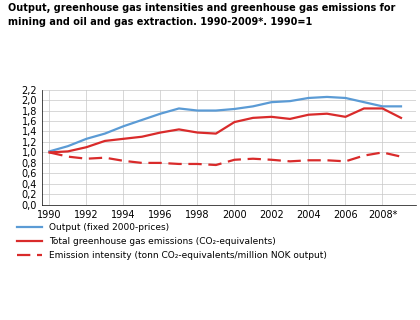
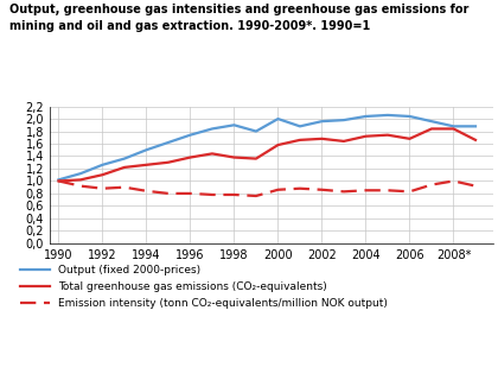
Output (fixed 2000-prices)/1998: 1,80 -> 1,90
Output (fixed 2000-prices)/2000: 1,83 -> 2,00
